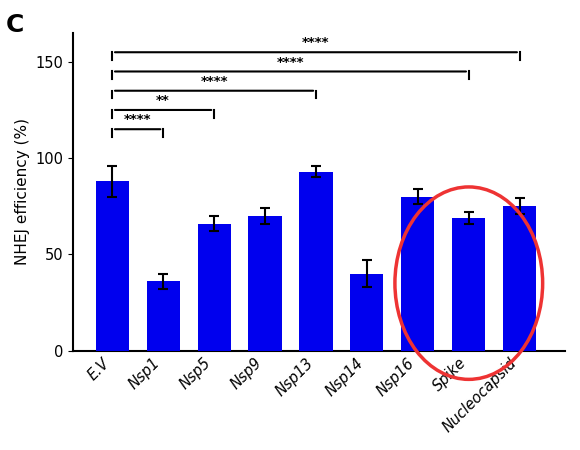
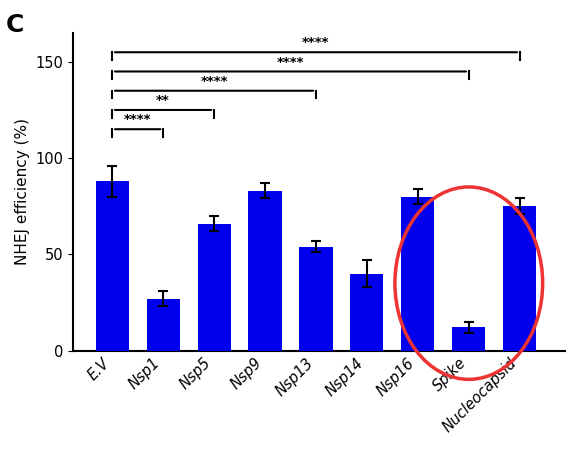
Nsp1: 36 -> 27
Nsp9: 70 -> 83
Nsp13: 93 -> 54
Spike: 69 -> 12
